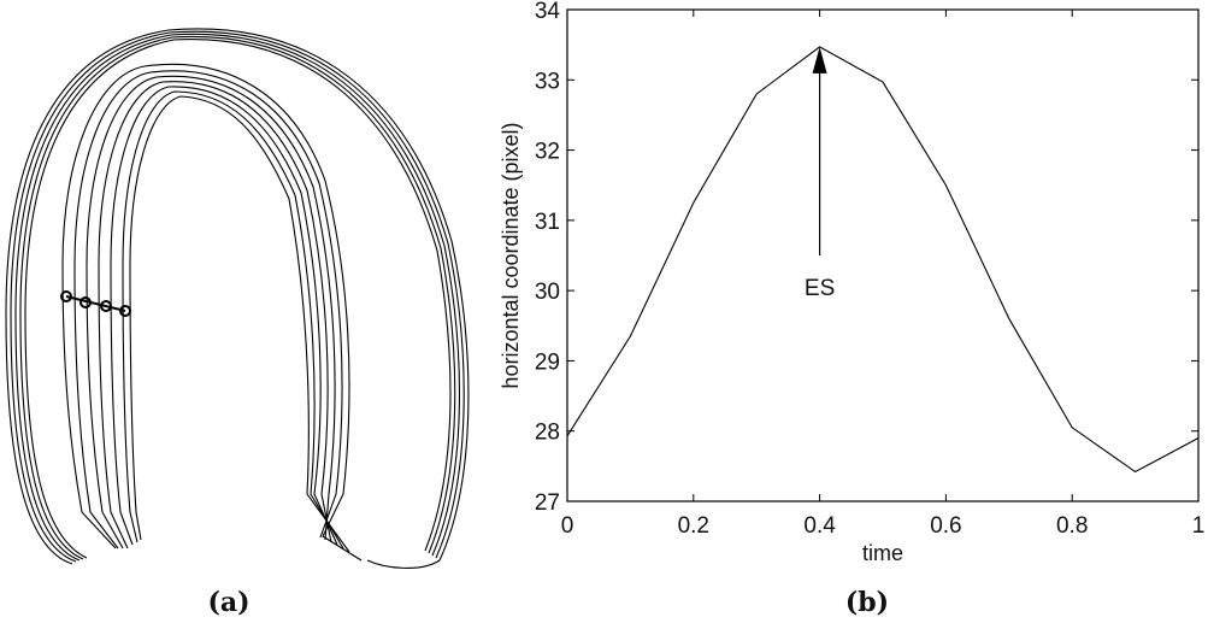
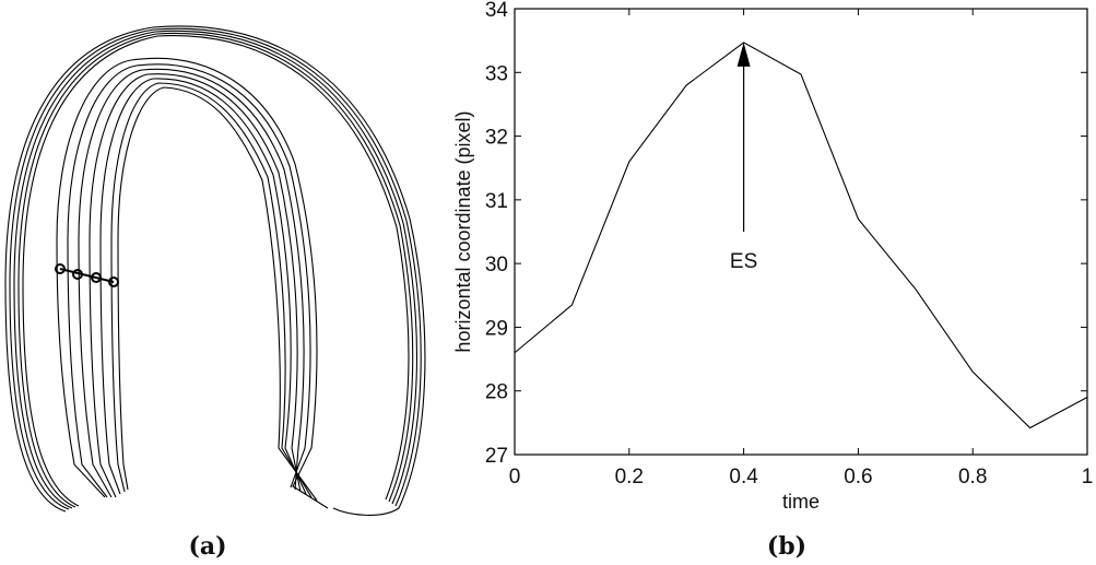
0: 27.9 -> 28.6
0.2: 31.2 -> 31.6
0.6: 31.5 -> 30.7
0.8: 28.1 -> 28.3
